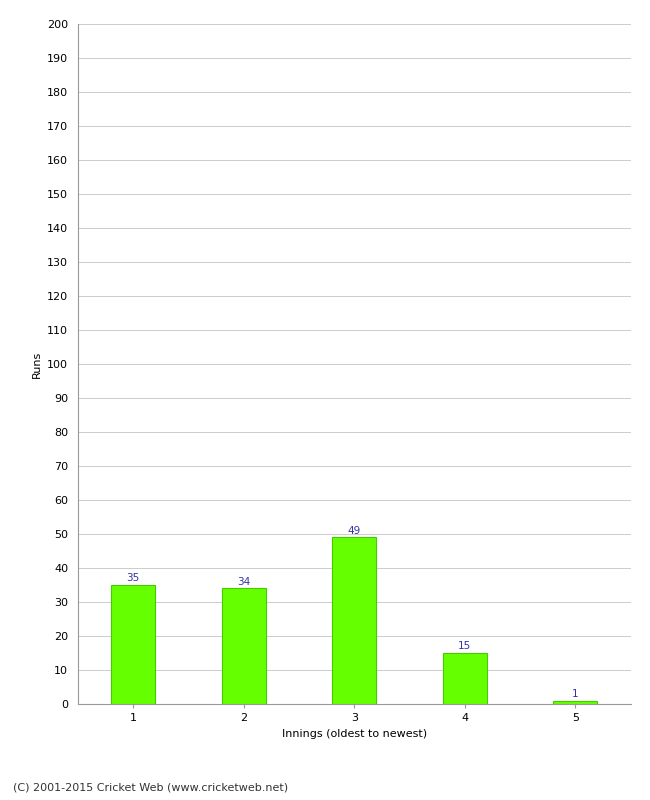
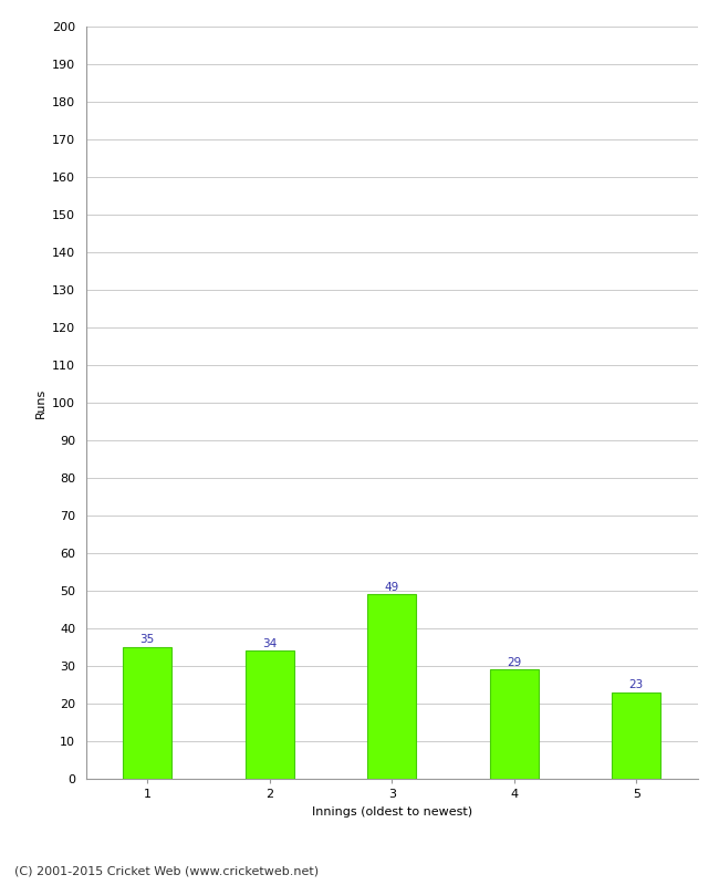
4: 15 -> 29
5: 1 -> 23
